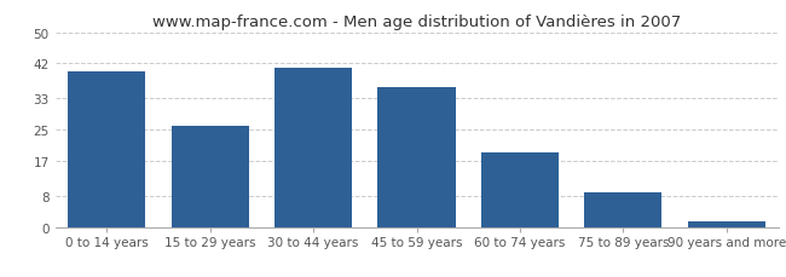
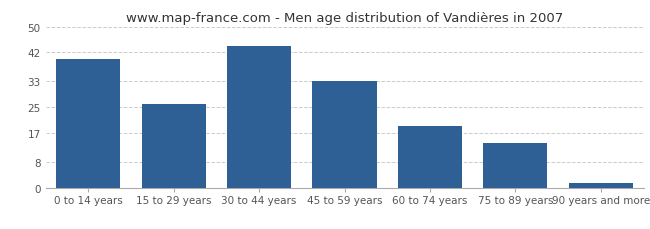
30 to 44 years: 41.0 -> 44.0
45 to 59 years: 36.0 -> 33.0
75 to 89 years: 9.0 -> 14.0
